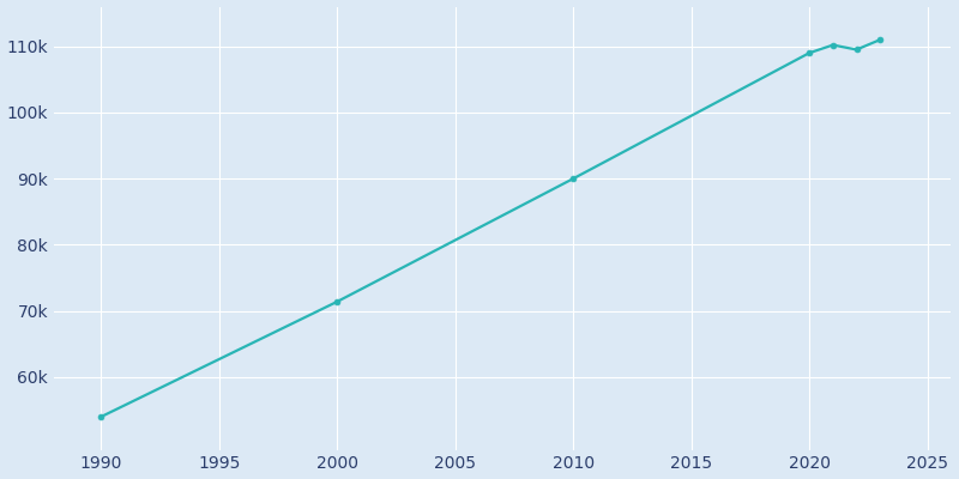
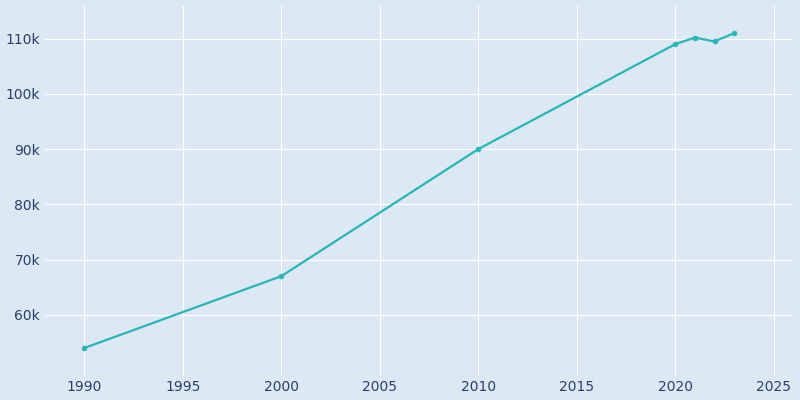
2000: 71.4k -> 67.0k
